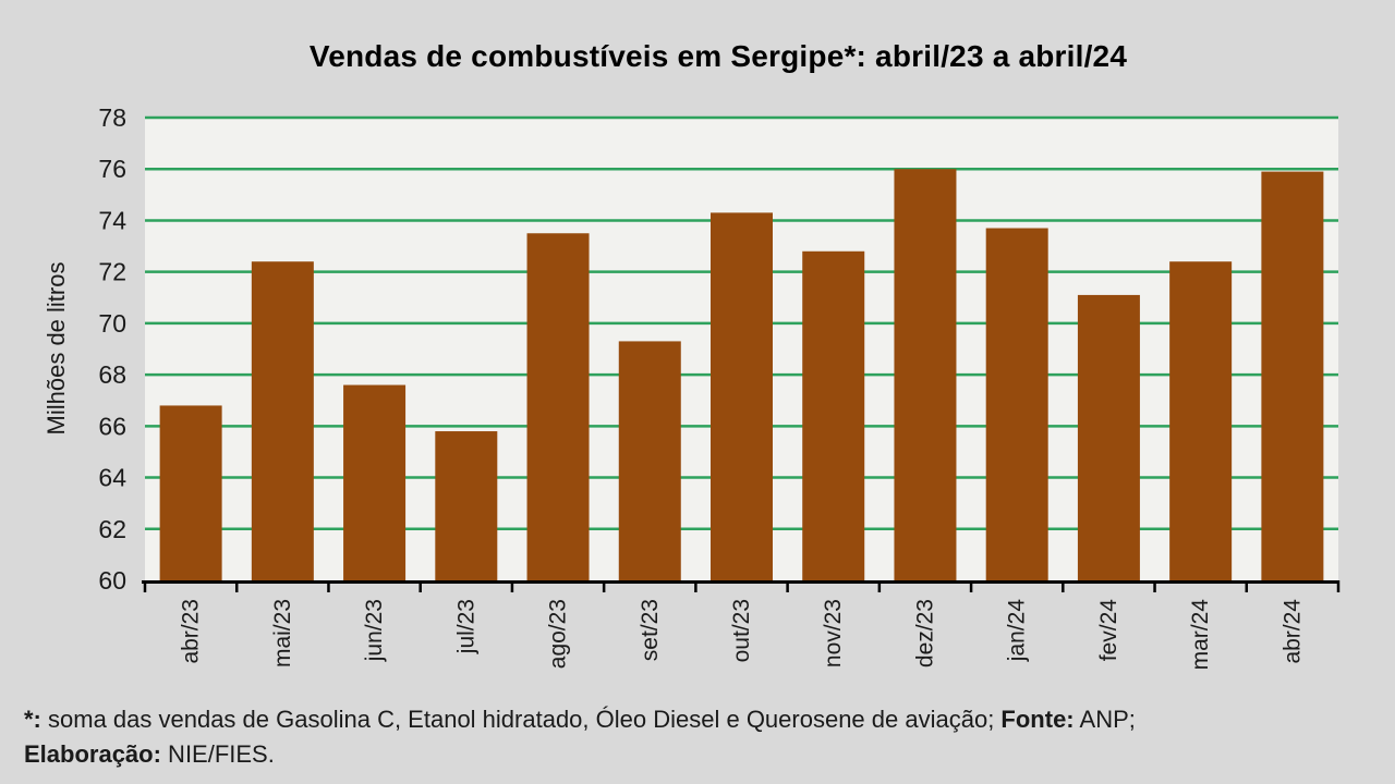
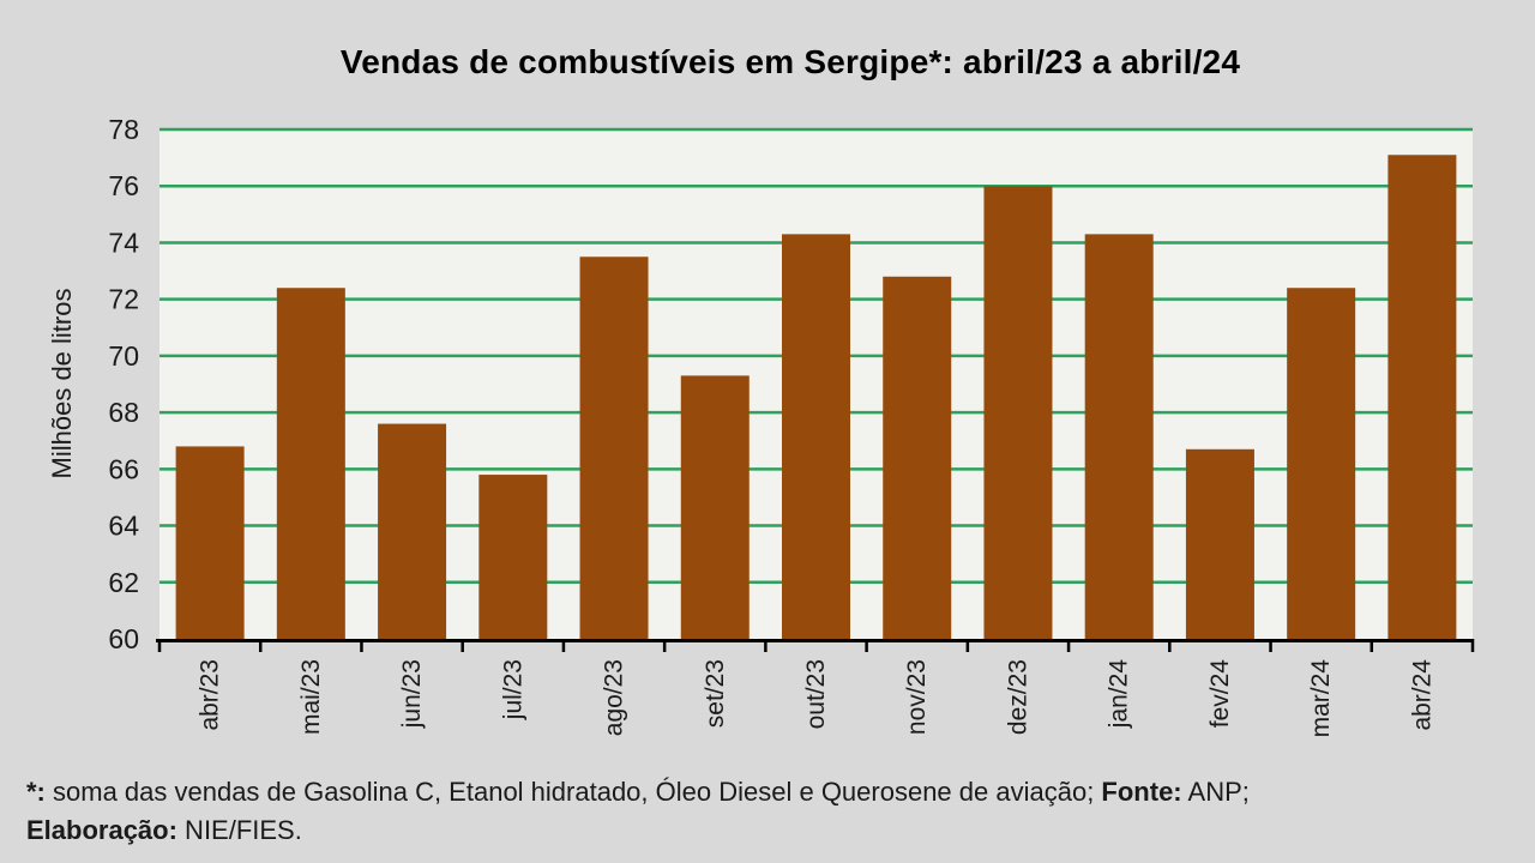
jan/24: 73.7 -> 74.3
fev/24: 71.1 -> 66.7
abr/24: 75.9 -> 77.1
